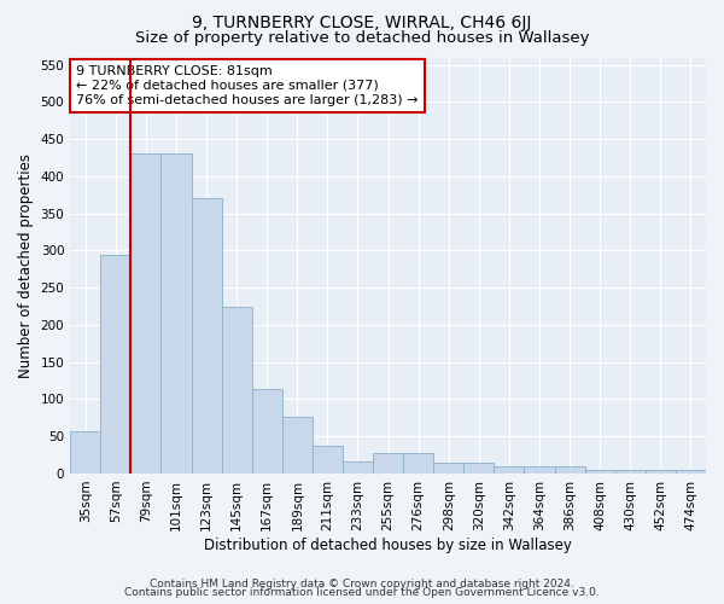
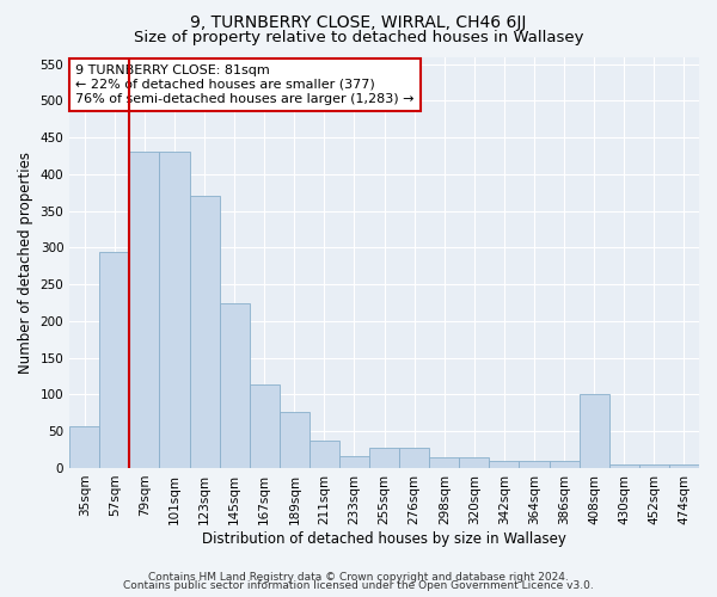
408sqm: 5 -> 100
